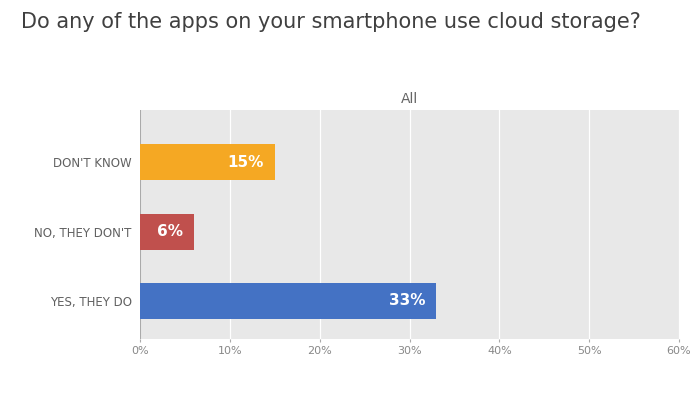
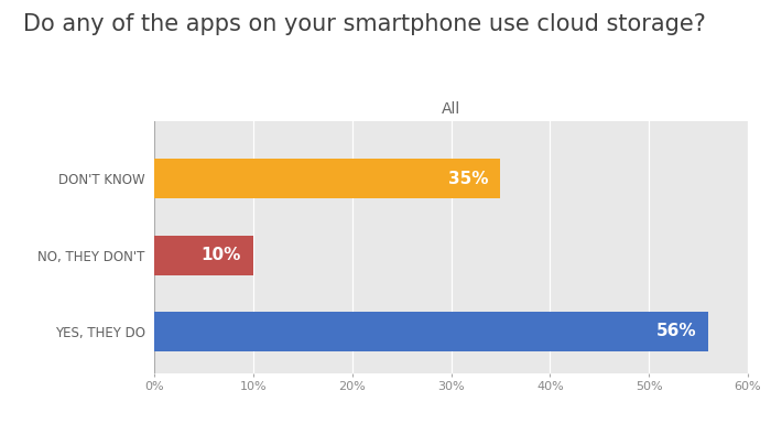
DON'T KNOW: 15% -> 35%
NO, THEY DON'T: 6% -> 10%
YES, THEY DO: 33% -> 56%
